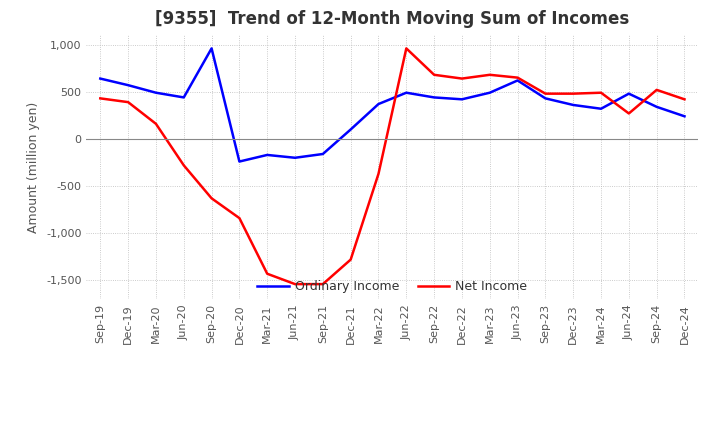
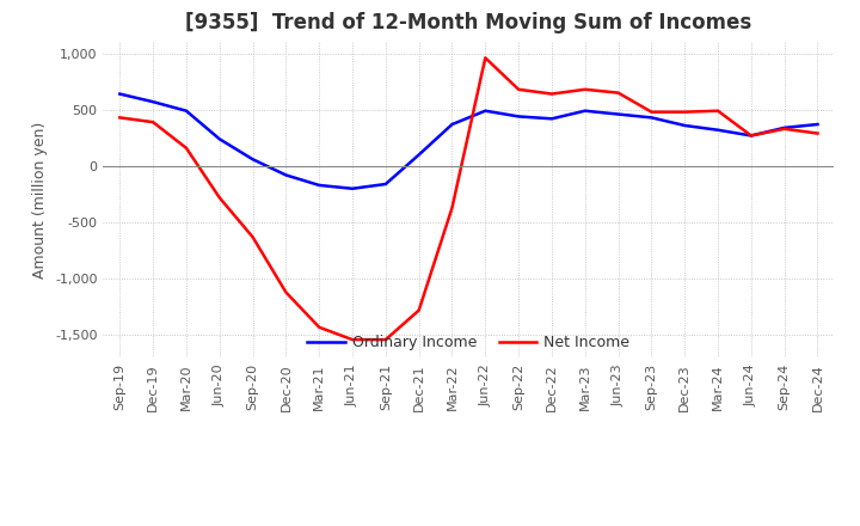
Ordinary Income/Jun-20: 440 -> 240
Ordinary Income/Sep-20: 960 -> 60
Ordinary Income/Dec-20: -240 -> -80
Net Income/Dec-20: -840 -> -1,120
Ordinary Income/Jun-23: 620 -> 460
Ordinary Income/Jun-24: 480 -> 270
Net Income/Sep-24: 520 -> 330
Ordinary Income/Dec-24: 240 -> 370
Net Income/Dec-24: 420 -> 290
